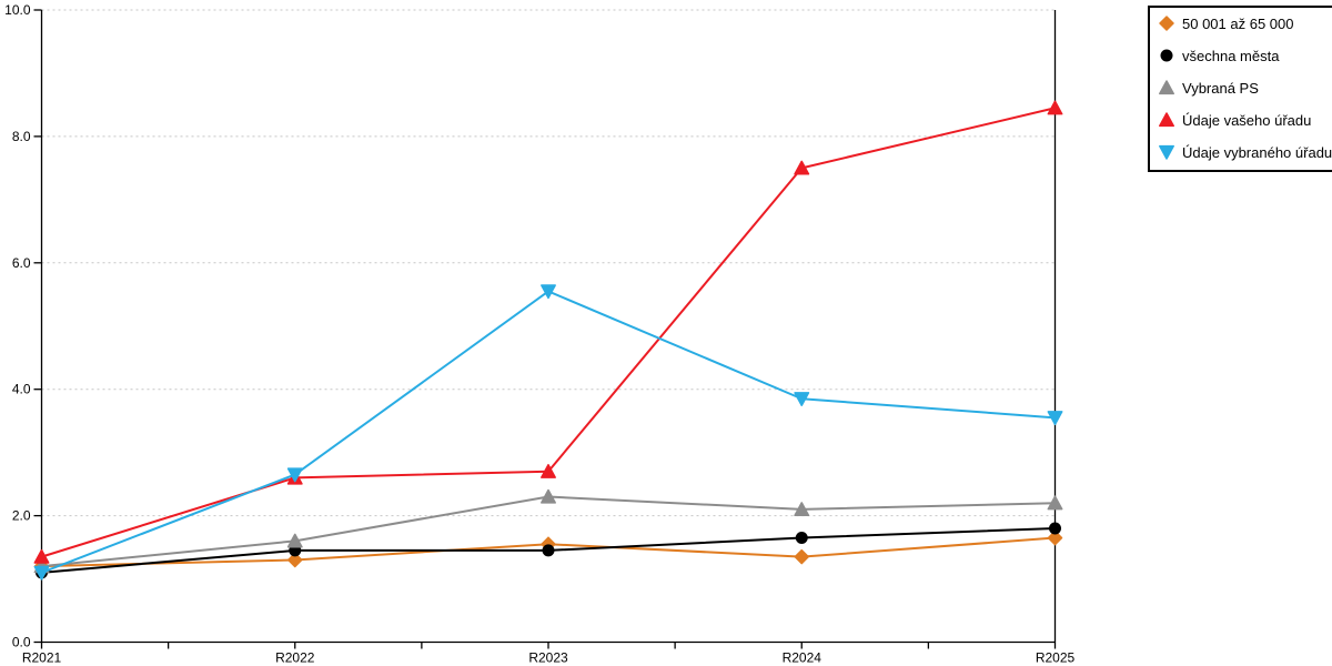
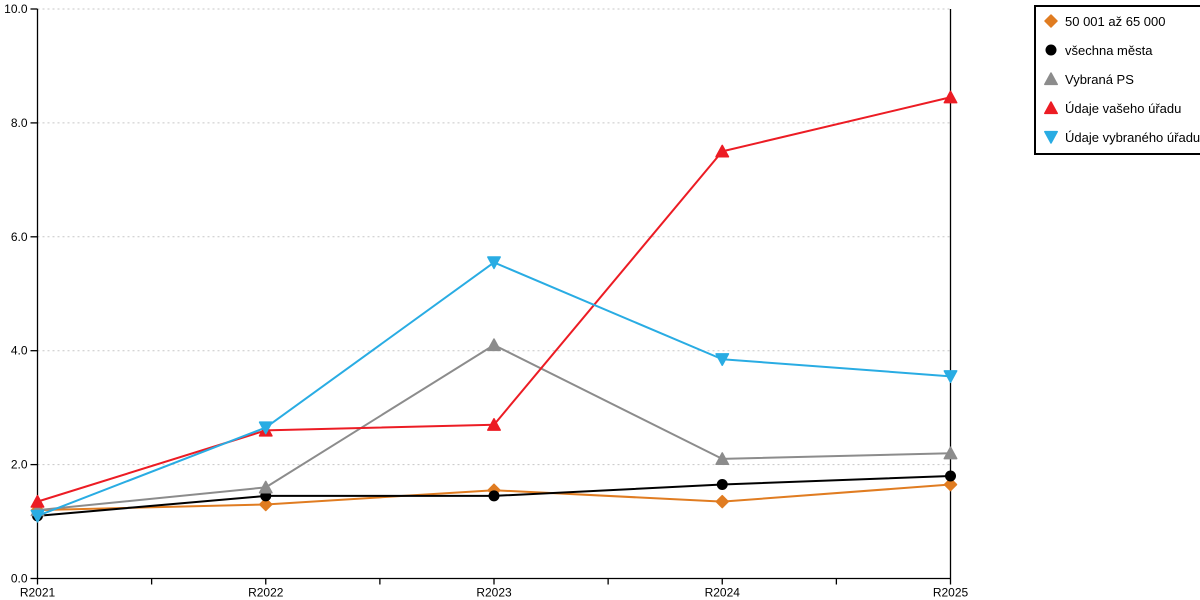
Vybraná PS/R2023: 2.3 -> 4.1
